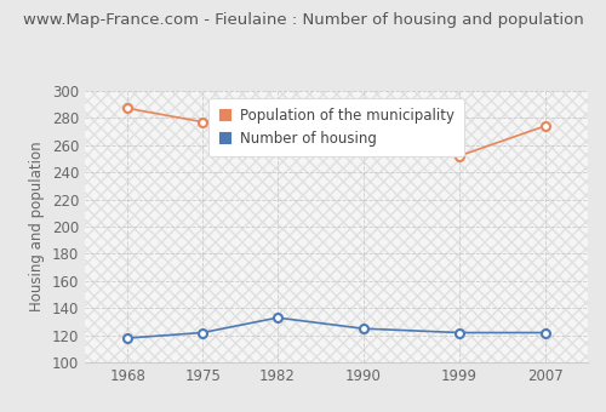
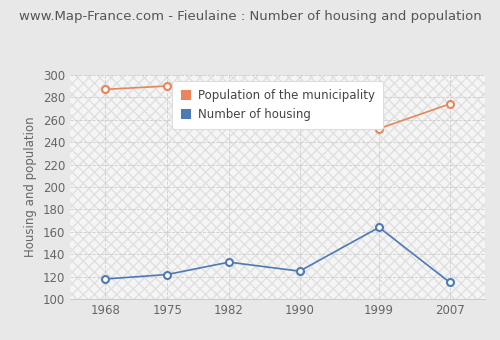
Population of the municipality/1975: 277 -> 290
Number of housing/1999: 122 -> 164
Number of housing/2007: 122 -> 115
